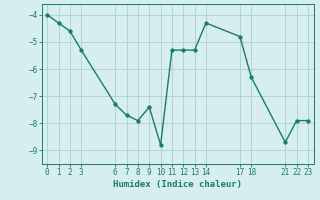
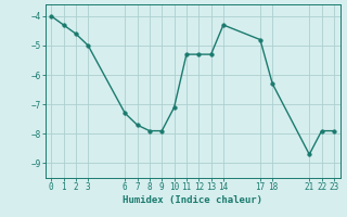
3: -5.3 -> -5.0
9: -7.4 -> -7.9
10: -8.8 -> -7.1
